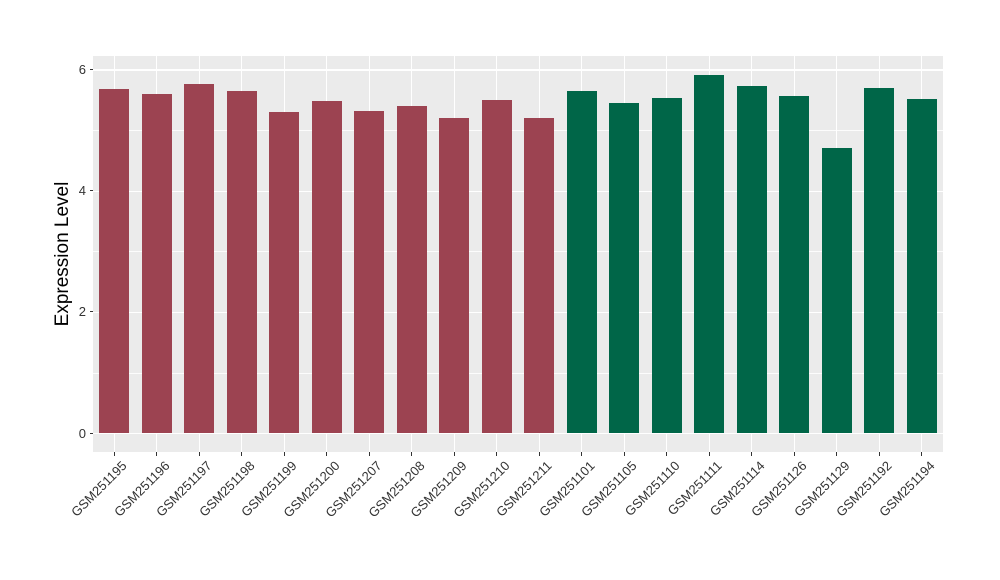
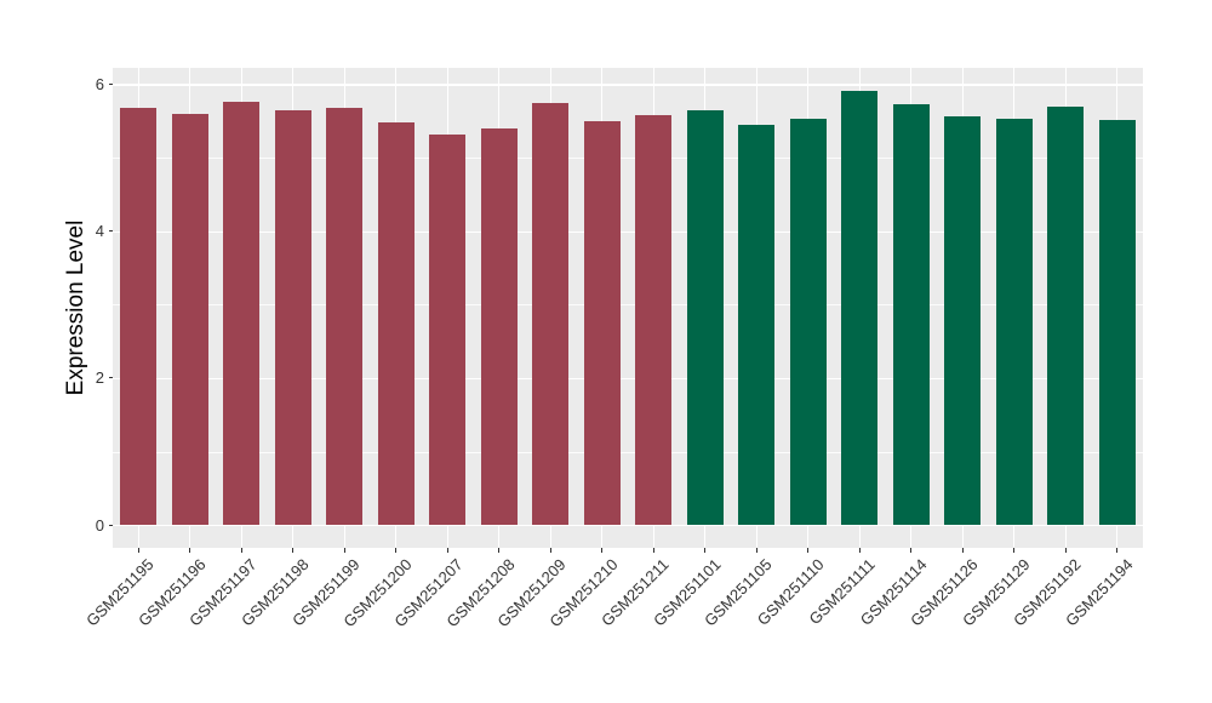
GSM251199: 5.3 -> 5.7
GSM251209: 5.2 -> 5.7
GSM251211: 5.2 -> 5.6
GSM251129: 4.7 -> 5.5
